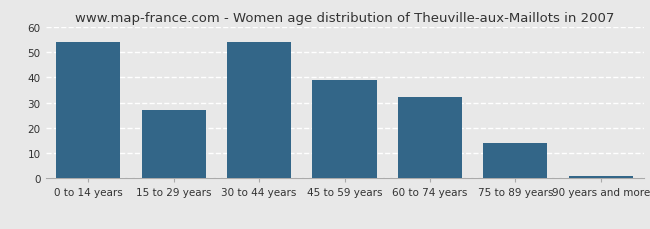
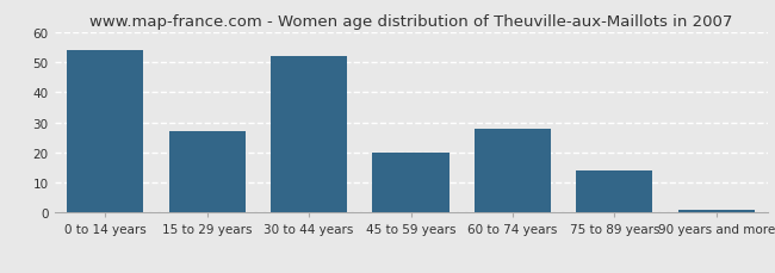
30 to 44 years: 54 -> 52
45 to 59 years: 39 -> 20
60 to 74 years: 32 -> 28
